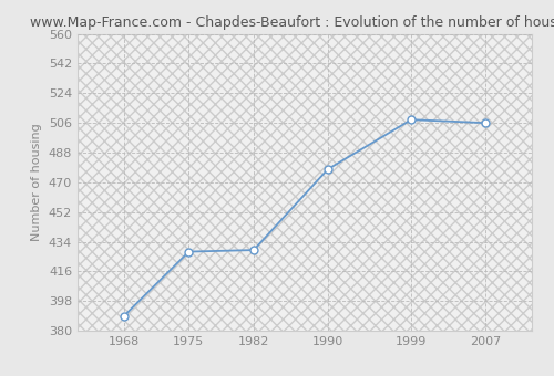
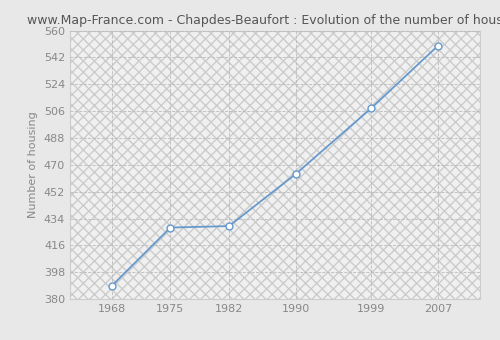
1990: 478 -> 464
2007: 506 -> 550
